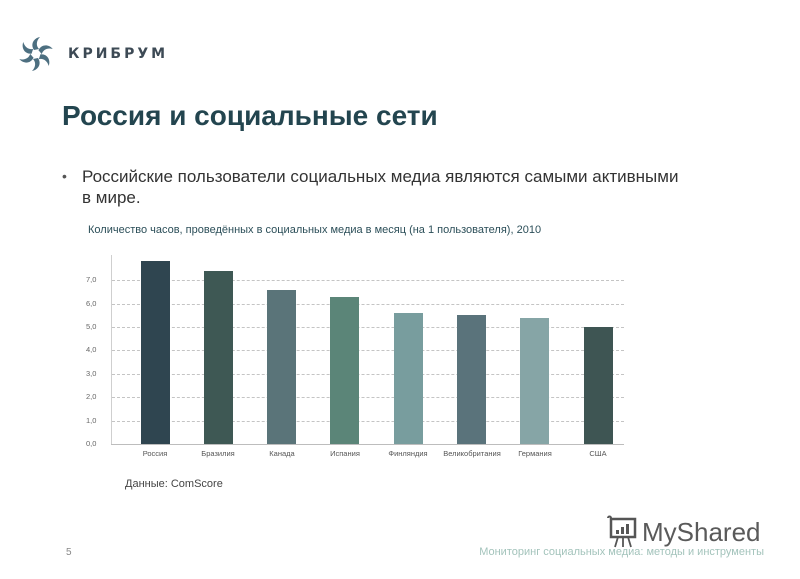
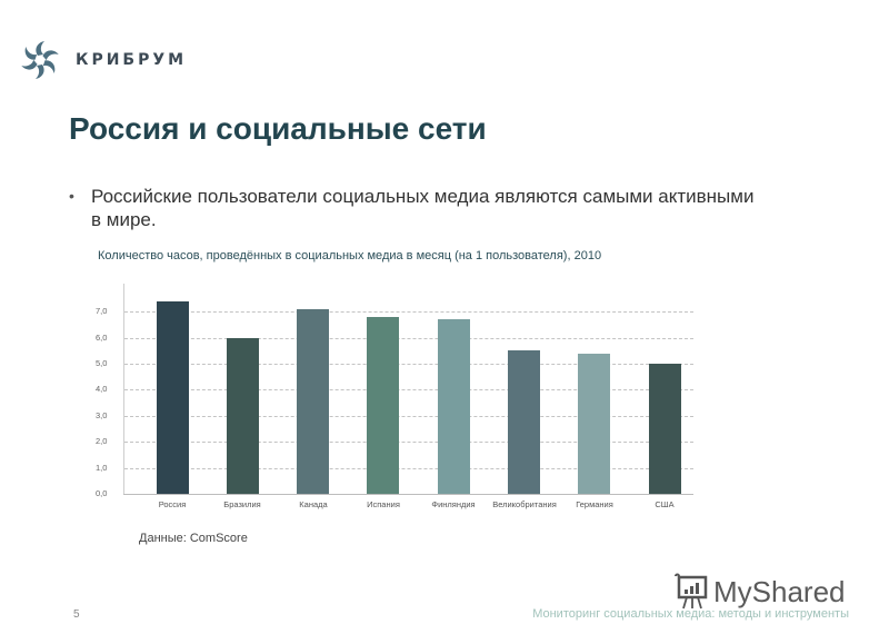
Россия: 7,8 -> 7,4
Бразилия: 7,4 -> 6,0
Канада: 6,6 -> 7,1
Испания: 6,3 -> 6,8
Финляндия: 5,6 -> 6,7
